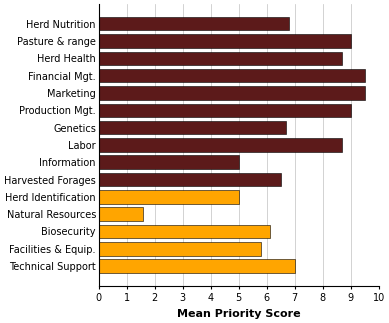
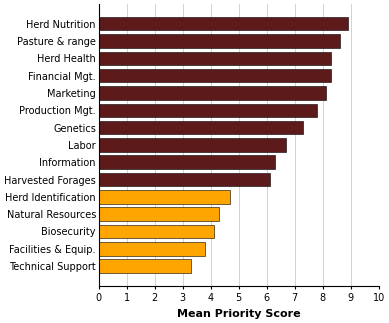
Herd Nutrition: 6.8 -> 8.9
Pasture & range: 9.0 -> 8.6
Herd Health: 8.7 -> 8.3
Financial Mgt.: 9.5 -> 8.3
Marketing: 9.5 -> 8.1
Production Mgt.: 9.0 -> 7.8
Genetics: 6.7 -> 7.3
Labor: 8.7 -> 6.7
Information: 5.0 -> 6.3
Harvested Forages: 6.5 -> 6.1
Herd Identification: 5.0 -> 4.7
Natural Resources: 1.6 -> 4.3
Biosecurity: 6.1 -> 4.1
Facilities & Equip.: 5.8 -> 3.8
Technical Support: 7.0 -> 3.3
